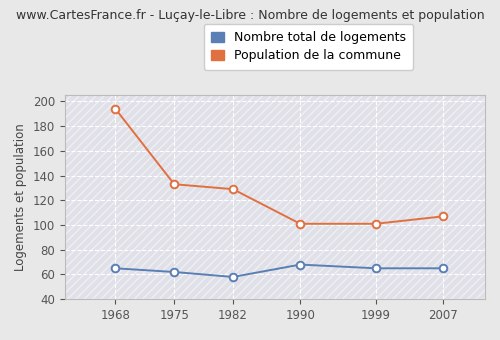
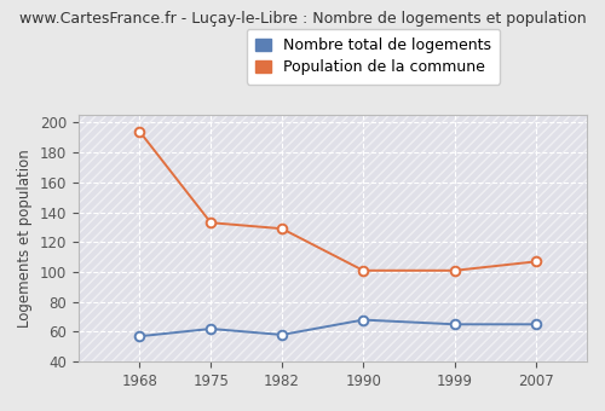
Nombre total de logements/1968: 65 -> 57
